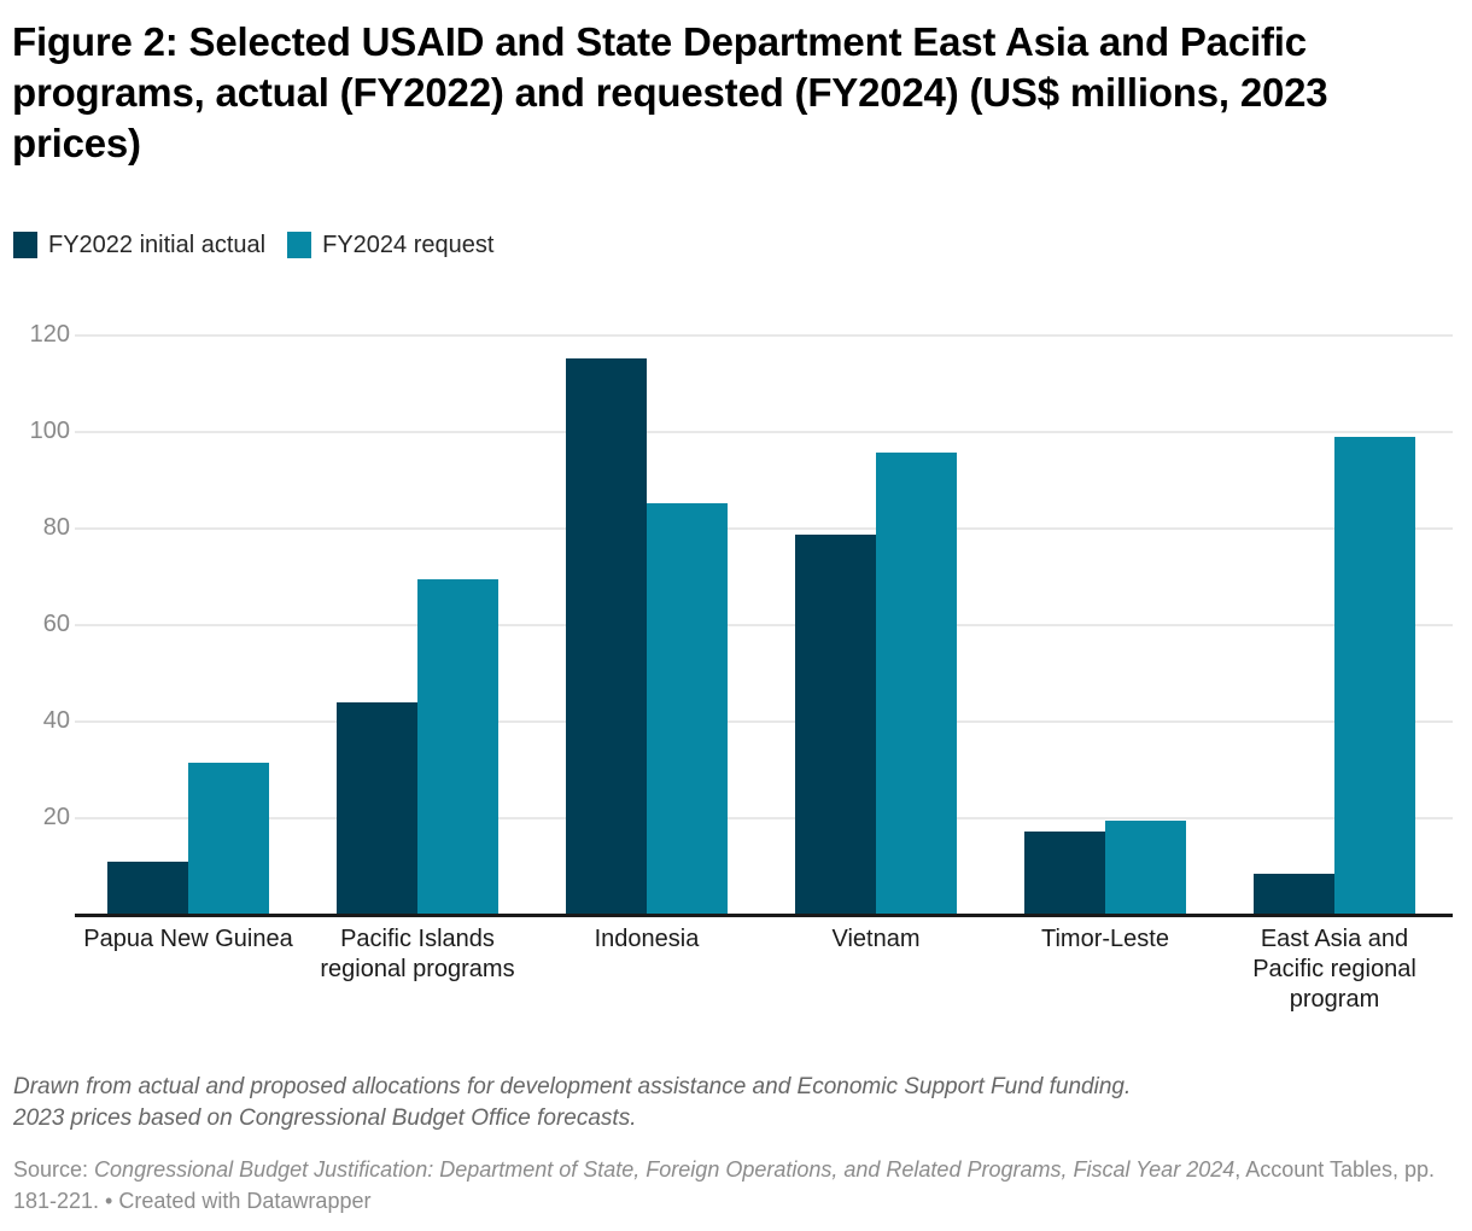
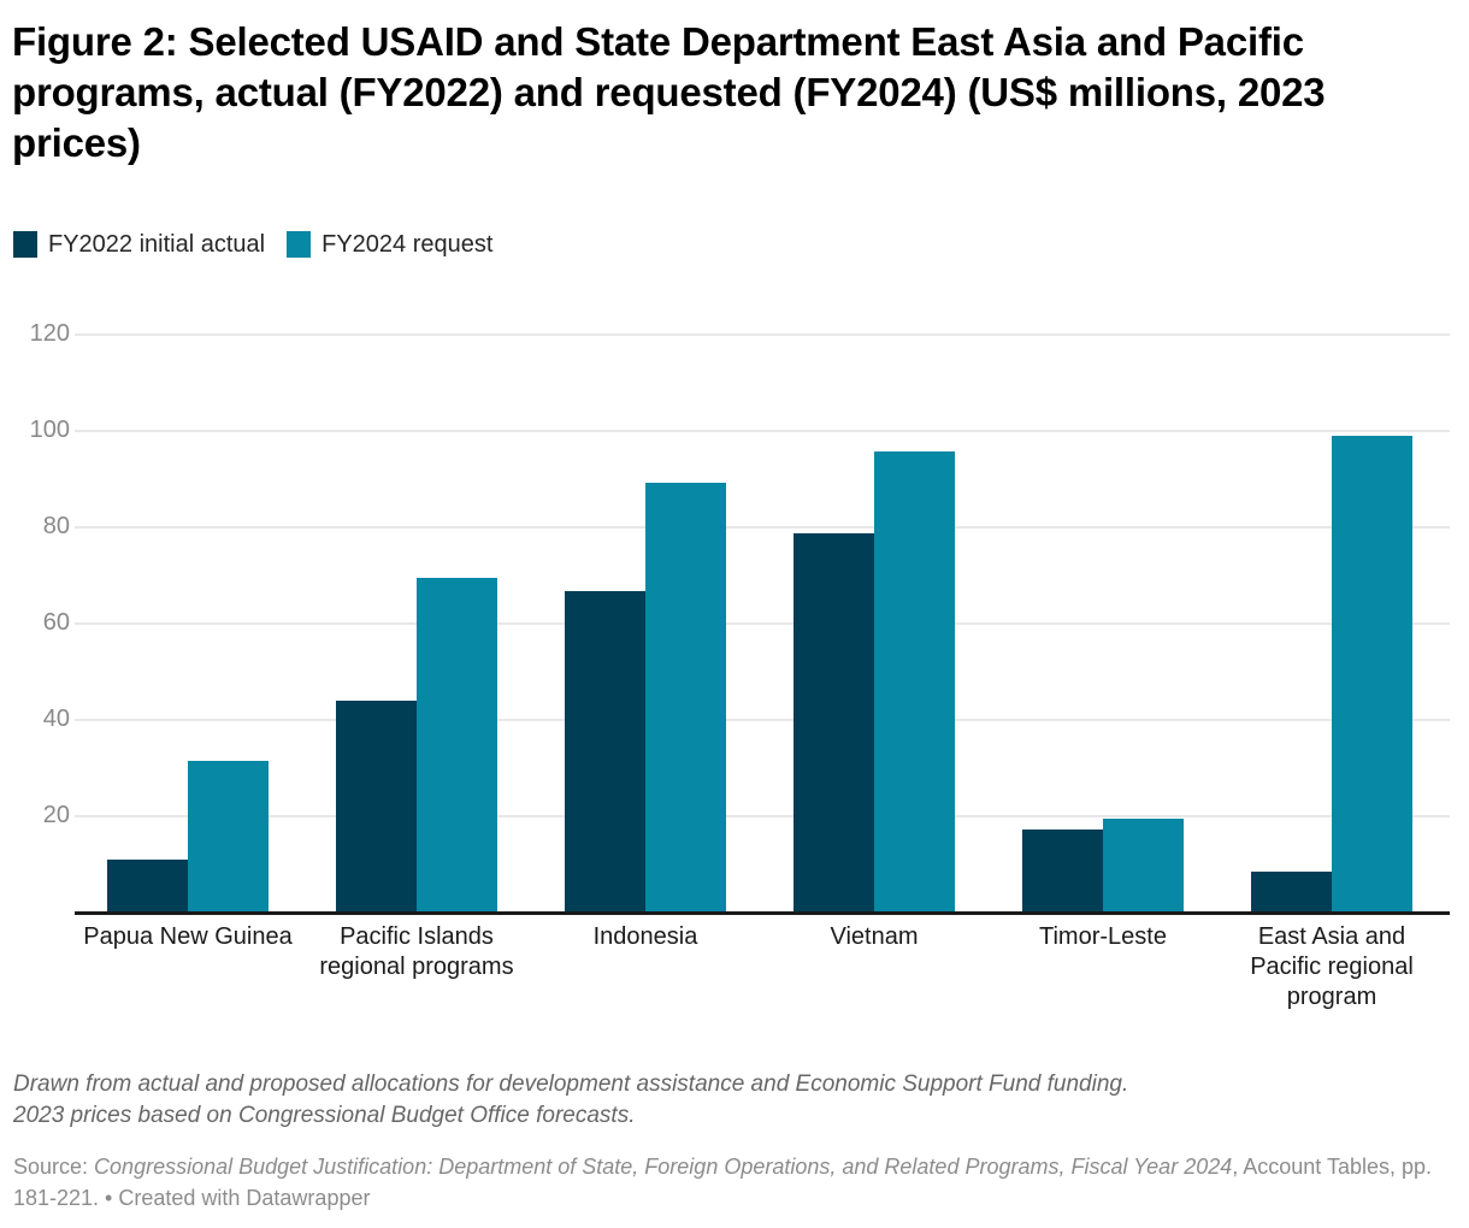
FY2022 initial actual/Indonesia: 115 -> 66
FY2024 request/Indonesia: 85 -> 89
